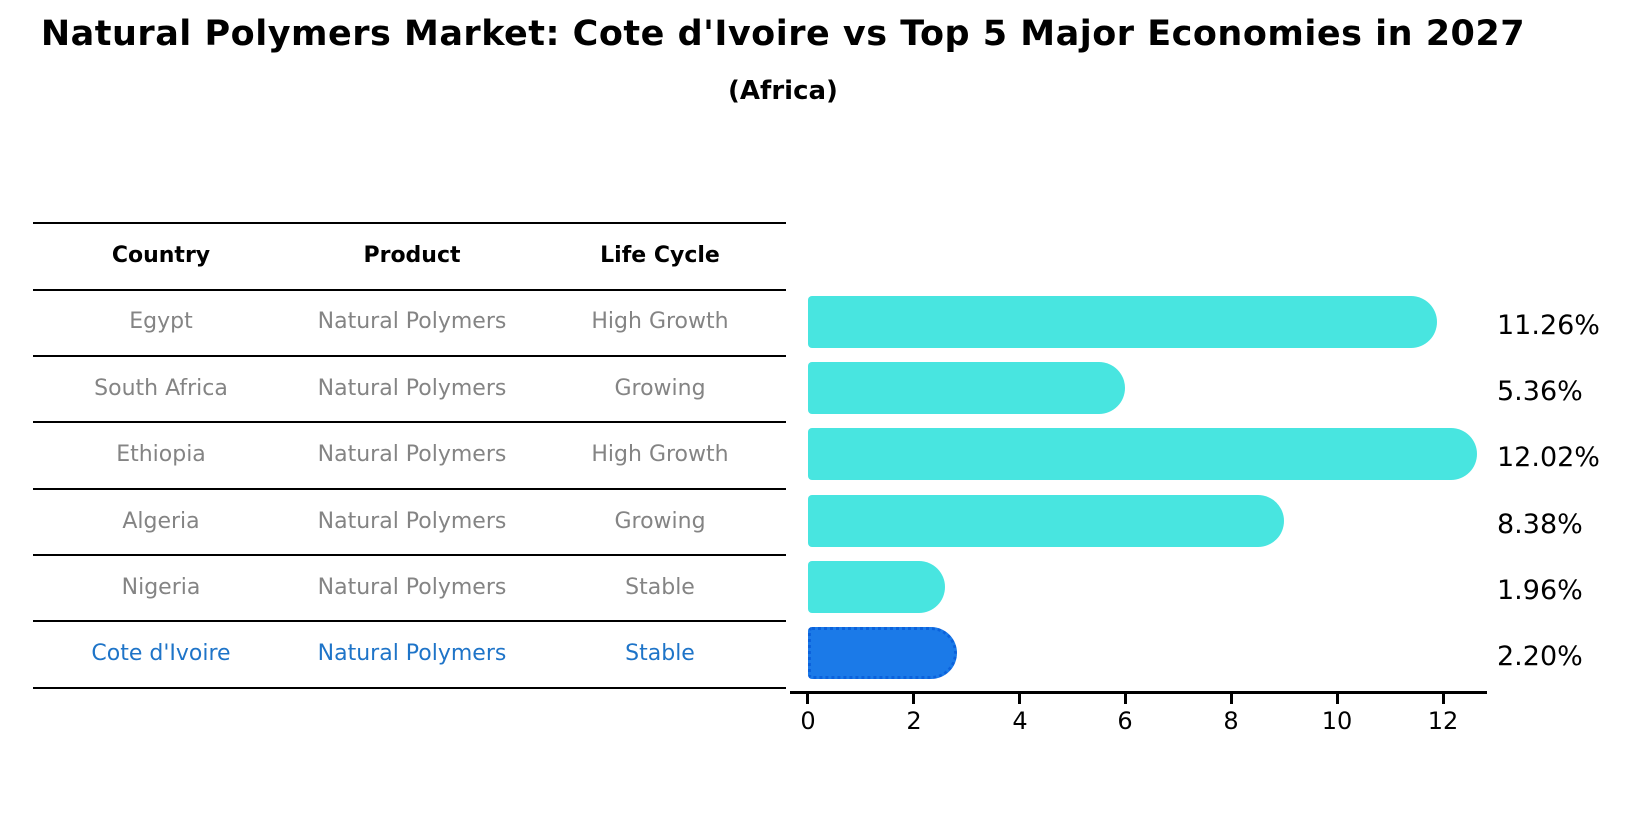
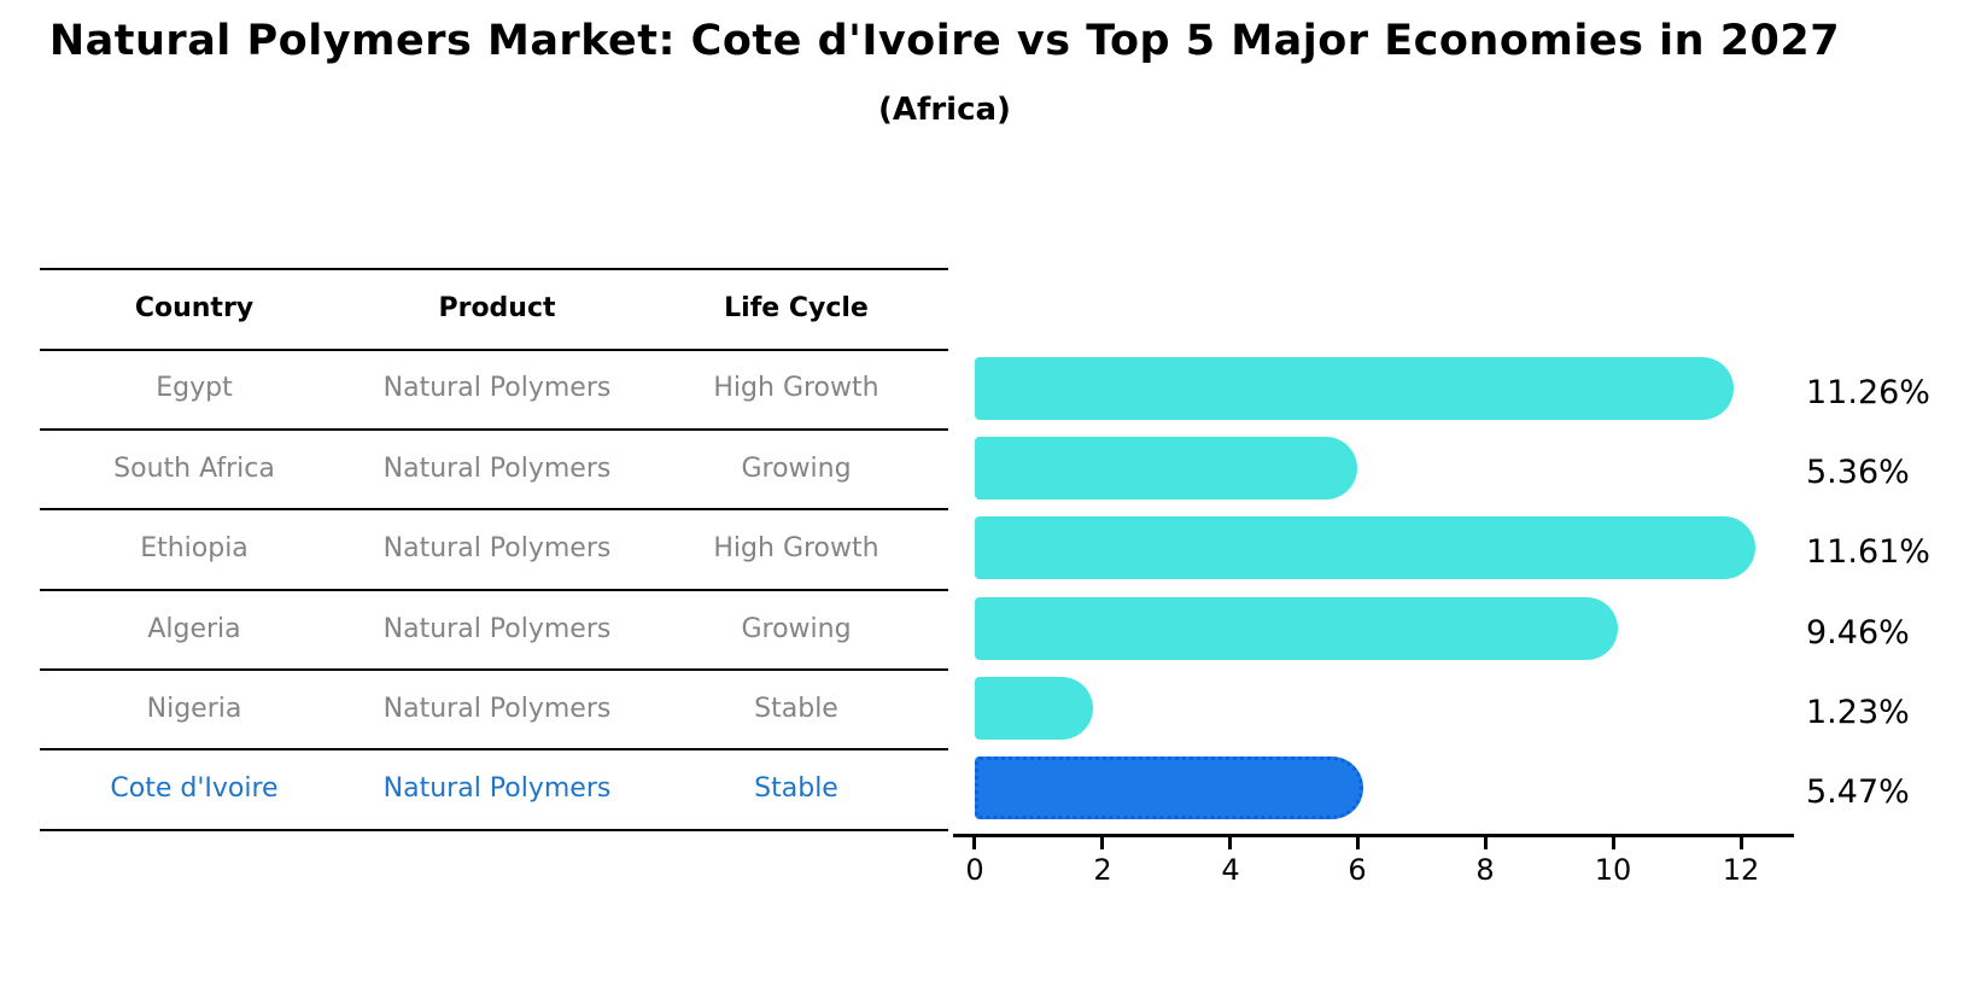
Ethiopia: 12.02% -> 11.61%
Algeria: 8.38% -> 9.46%
Nigeria: 1.96% -> 1.23%
Cote d'Ivoire: 2.20% -> 5.47%
